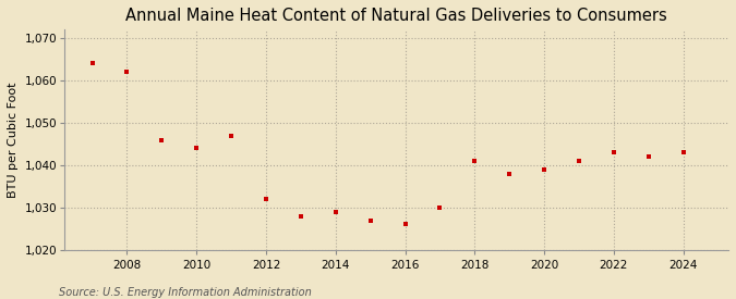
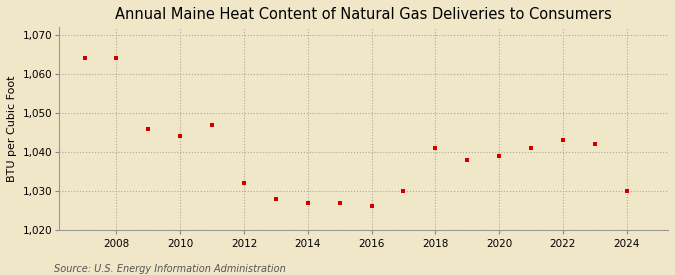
2008: 1,062 -> 1,064
2014: 1,029 -> 1,027
2024: 1,043 -> 1,030
